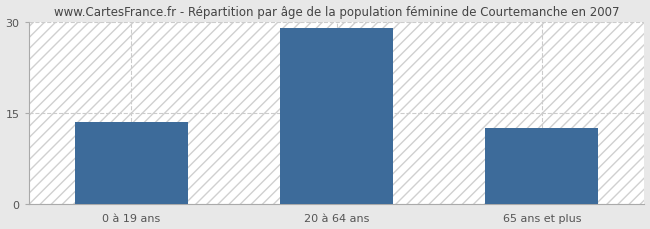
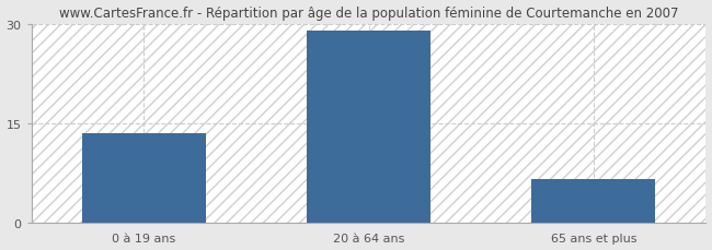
65 ans et plus: 12.5 -> 6.6
